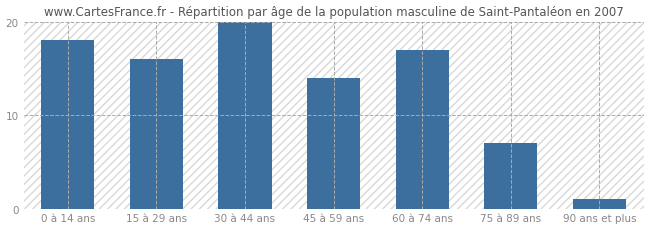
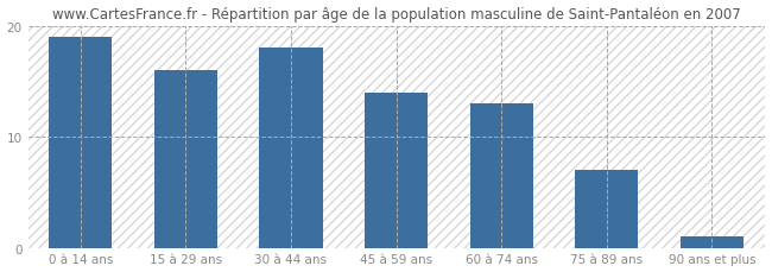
0 à 14 ans: 18 -> 19
30 à 44 ans: 20 -> 18
60 à 74 ans: 17 -> 13
